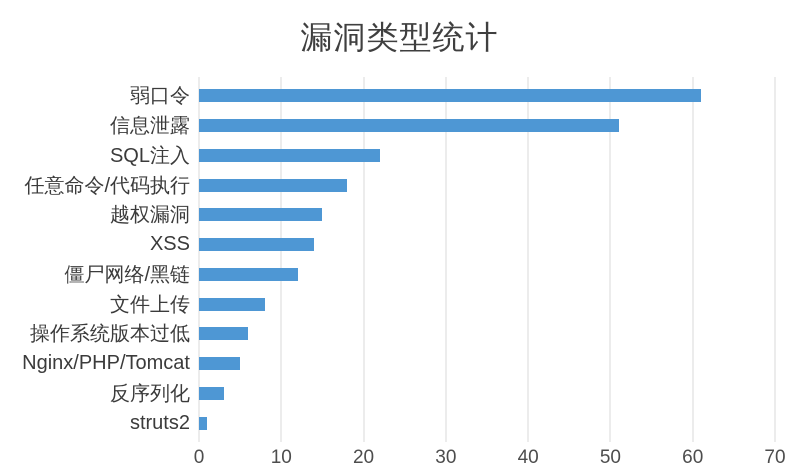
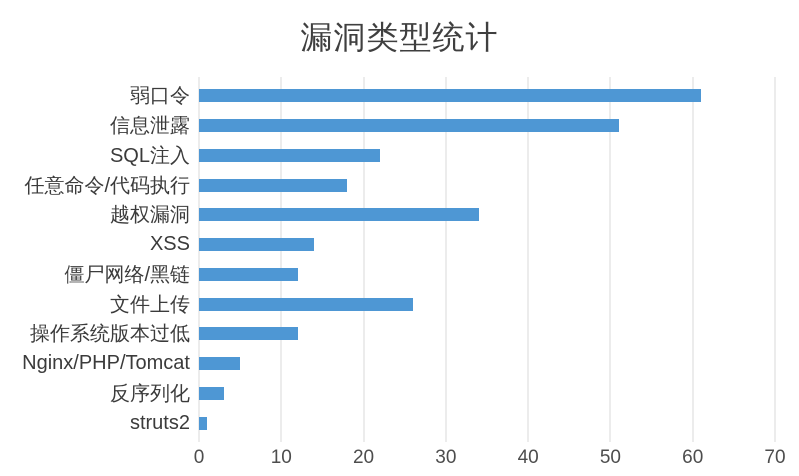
越权漏洞: 15 -> 34
文件上传: 8 -> 26
操作系统版本过低: 6 -> 12
